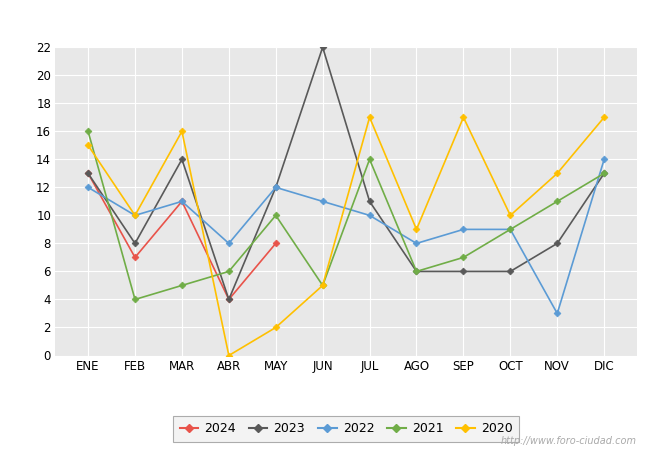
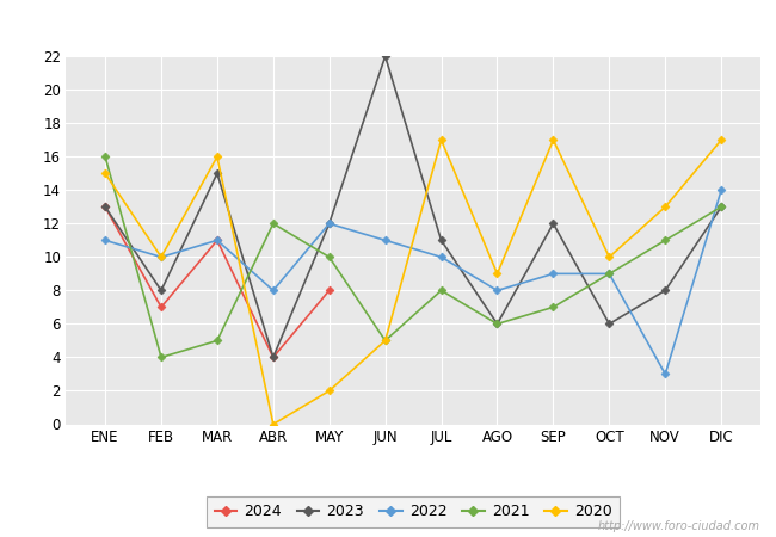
2022/ENE: 12 -> 11
2023/MAR: 14 -> 15
2021/ABR: 6 -> 12
2021/JUL: 14 -> 8
2023/SEP: 6 -> 12
